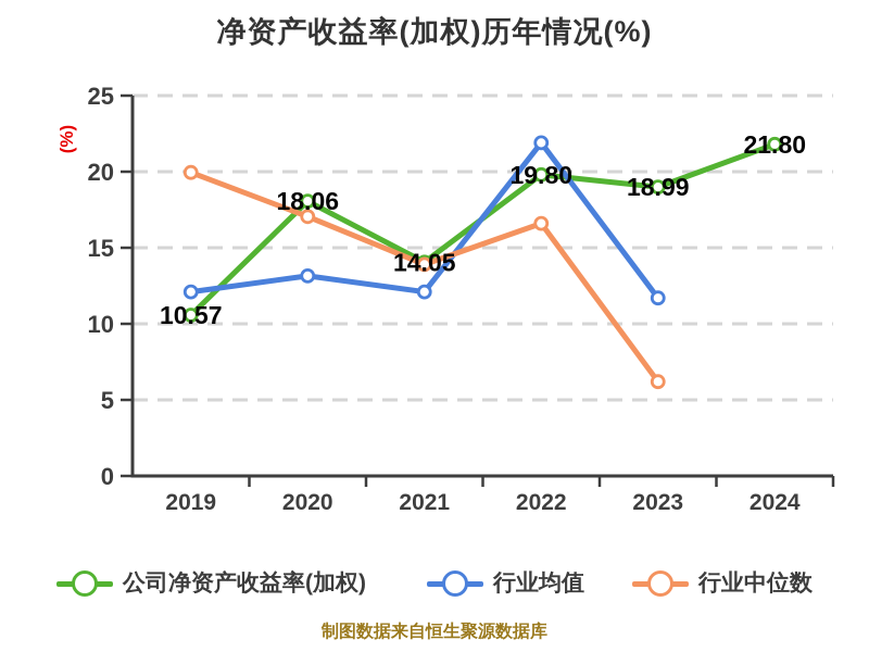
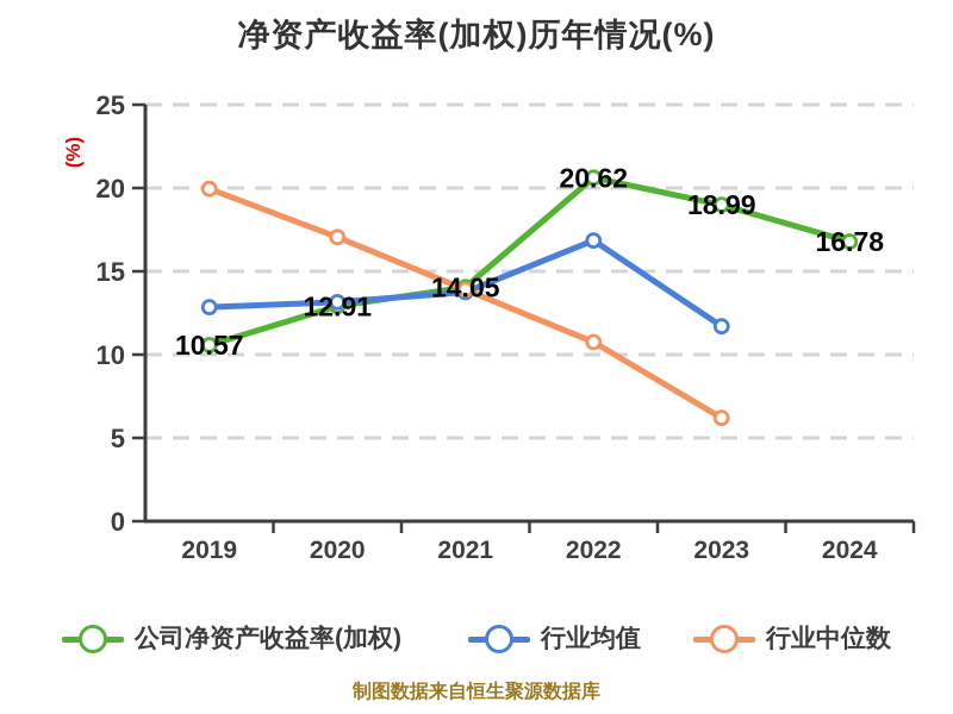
行业均值/2019: 12.1 -> 12.8
公司净资产收益率(加权)/2020: 18.06 -> 12.91
行业均值/2021: 12.1 -> 13.8
公司净资产收益率(加权)/2022: 19.80 -> 20.62
行业均值/2022: 21.9 -> 16.9
行业中位数/2022: 16.6 -> 10.8
公司净资产收益率(加权)/2024: 21.80 -> 16.78
